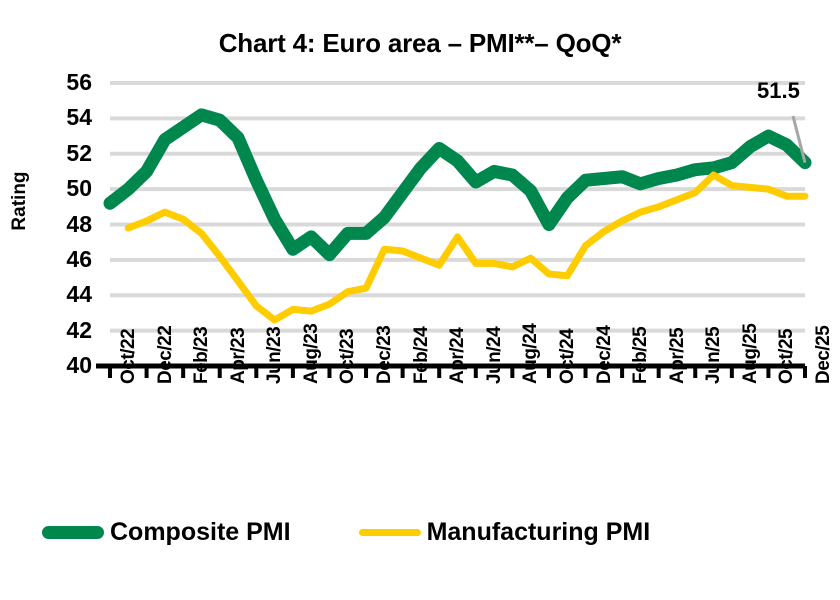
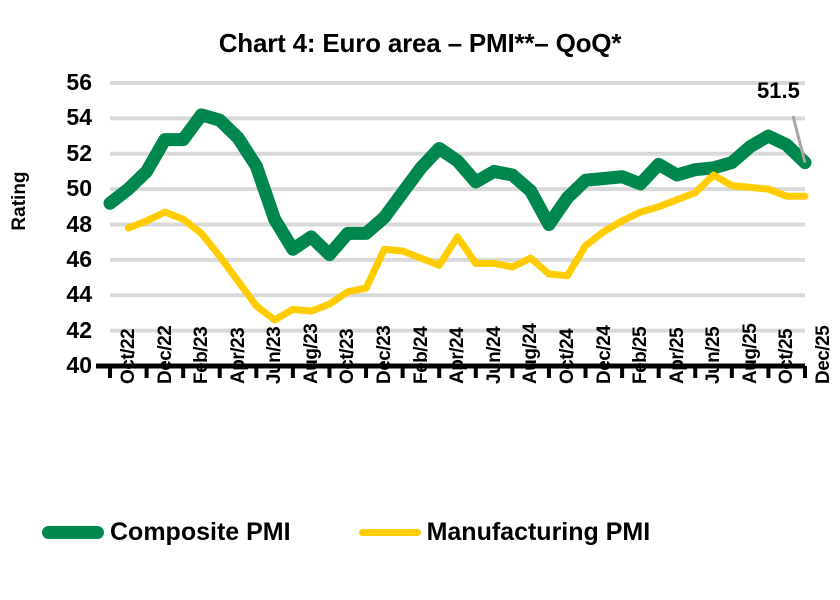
Composite PMI/Feb/23: 53.5 -> 52.8
Composite PMI/Jun/23: 50.5 -> 51.3
Composite PMI/Apr/25: 50.6 -> 51.4
